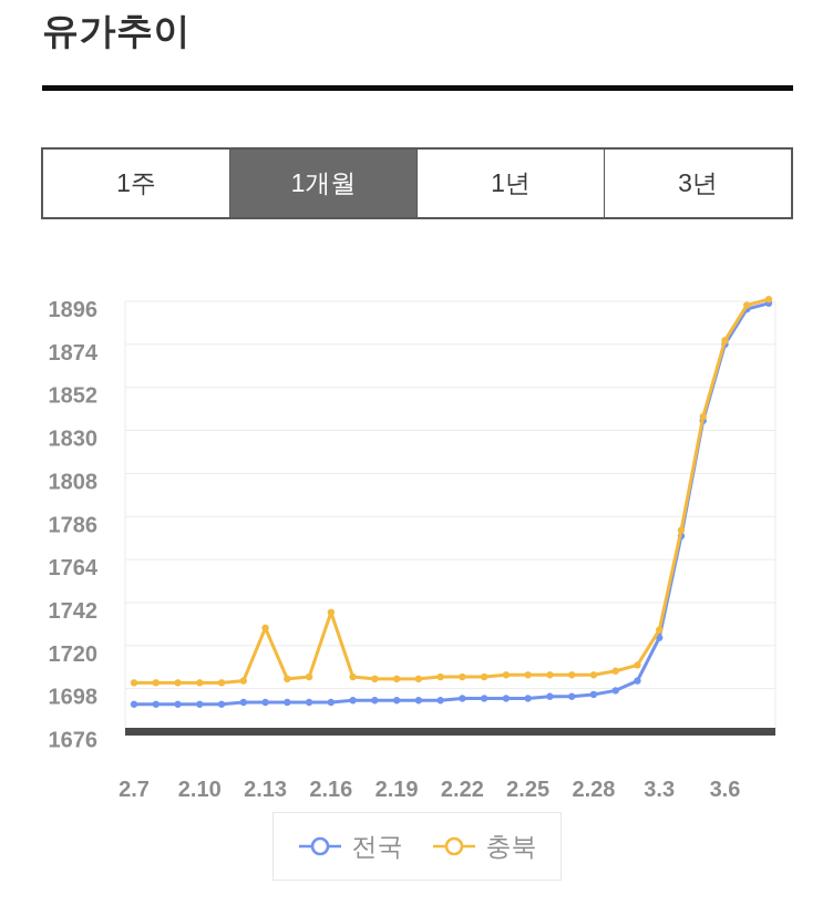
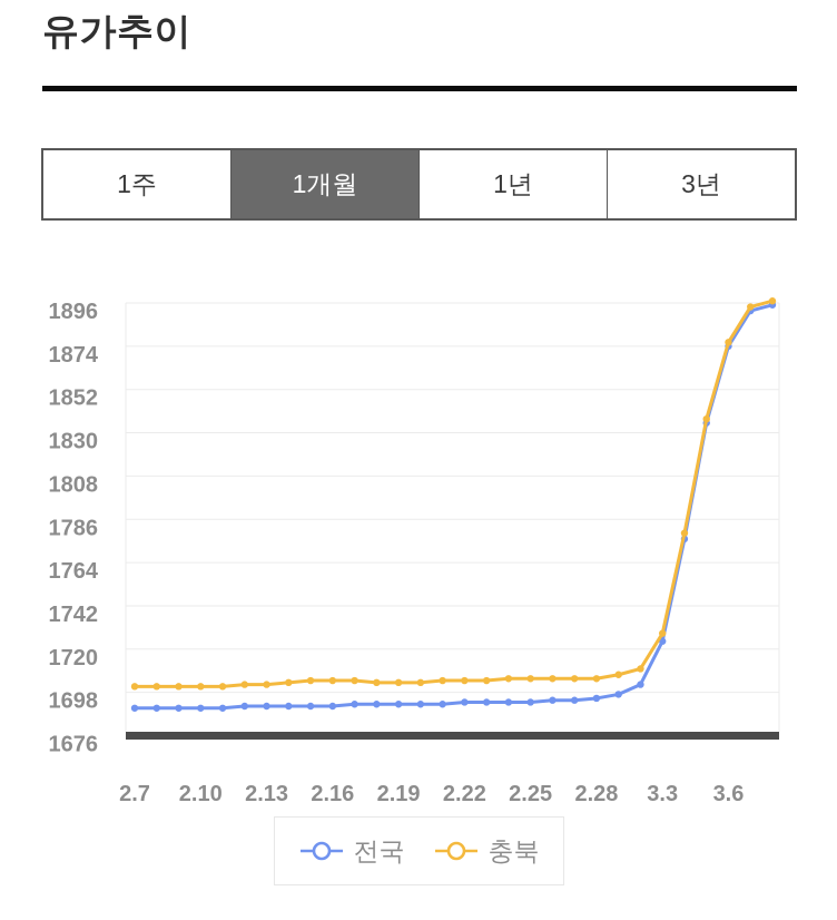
충북/2.13: 1729 -> 1702
충북/2.16: 1737 -> 1704
